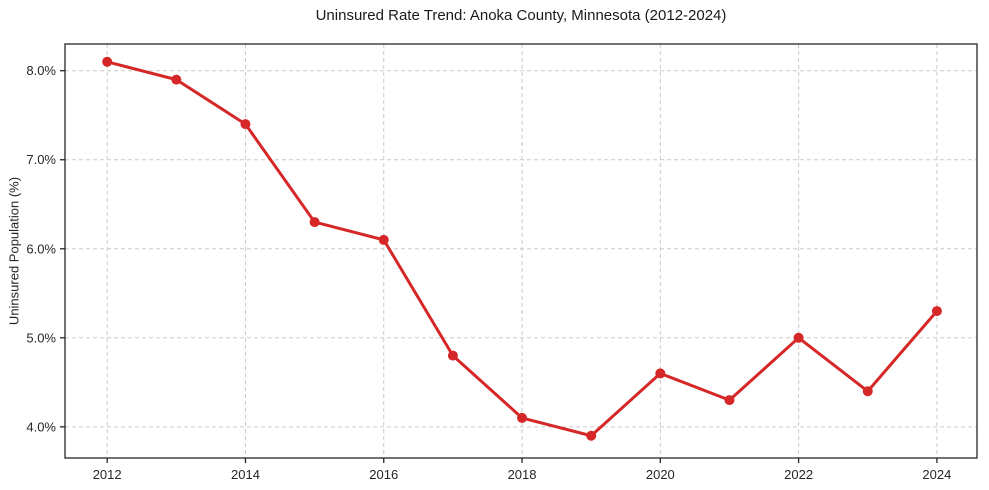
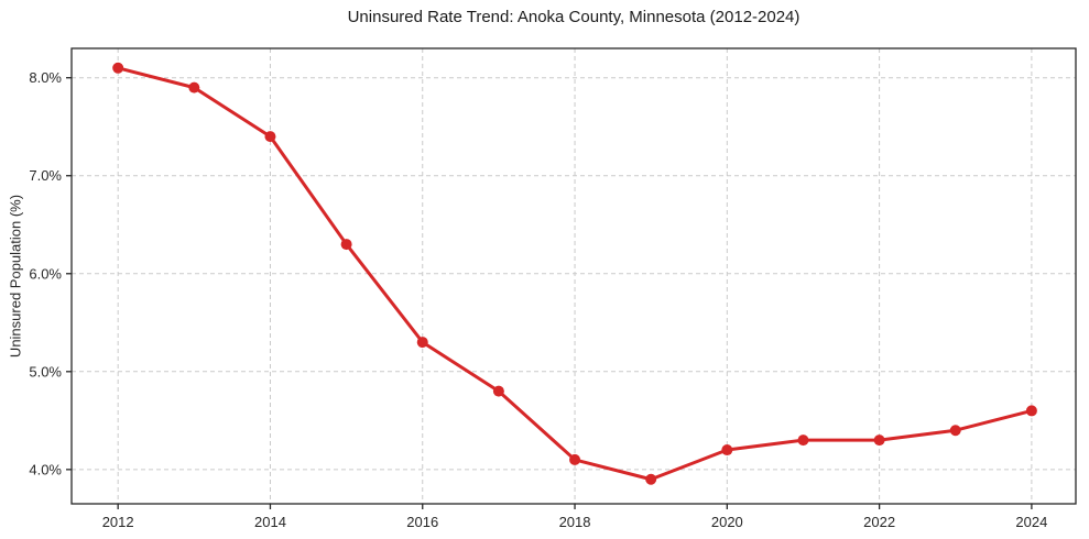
2016: 6.1% -> 5.3%
2020: 4.6% -> 4.2%
2022: 5.0% -> 4.3%
2024: 5.3% -> 4.6%
